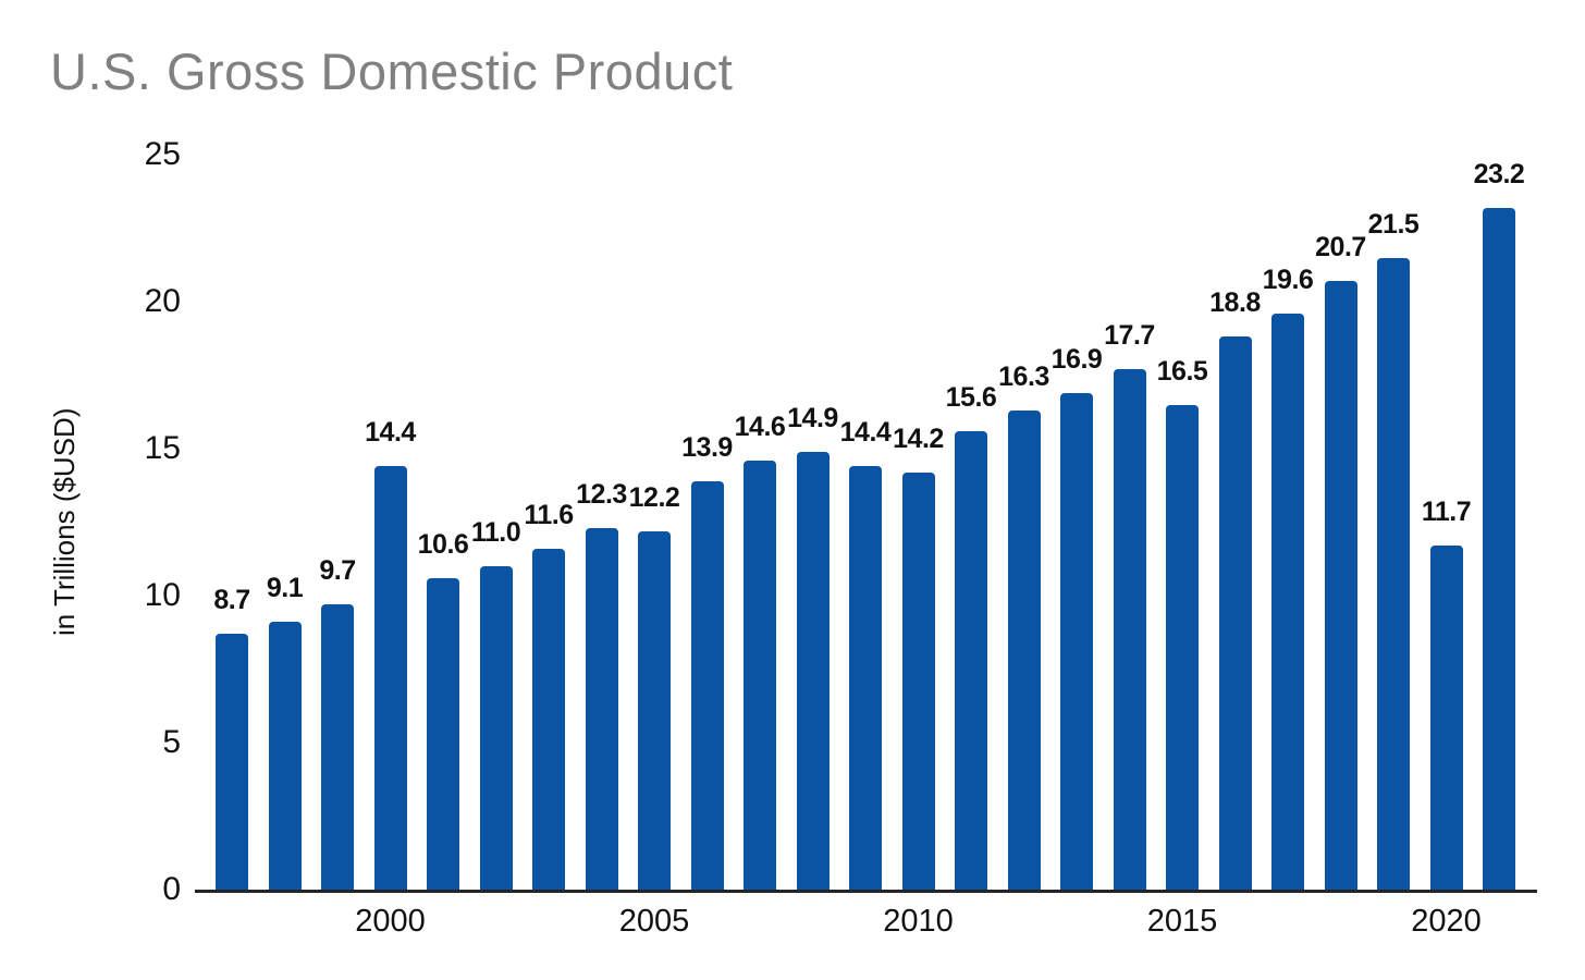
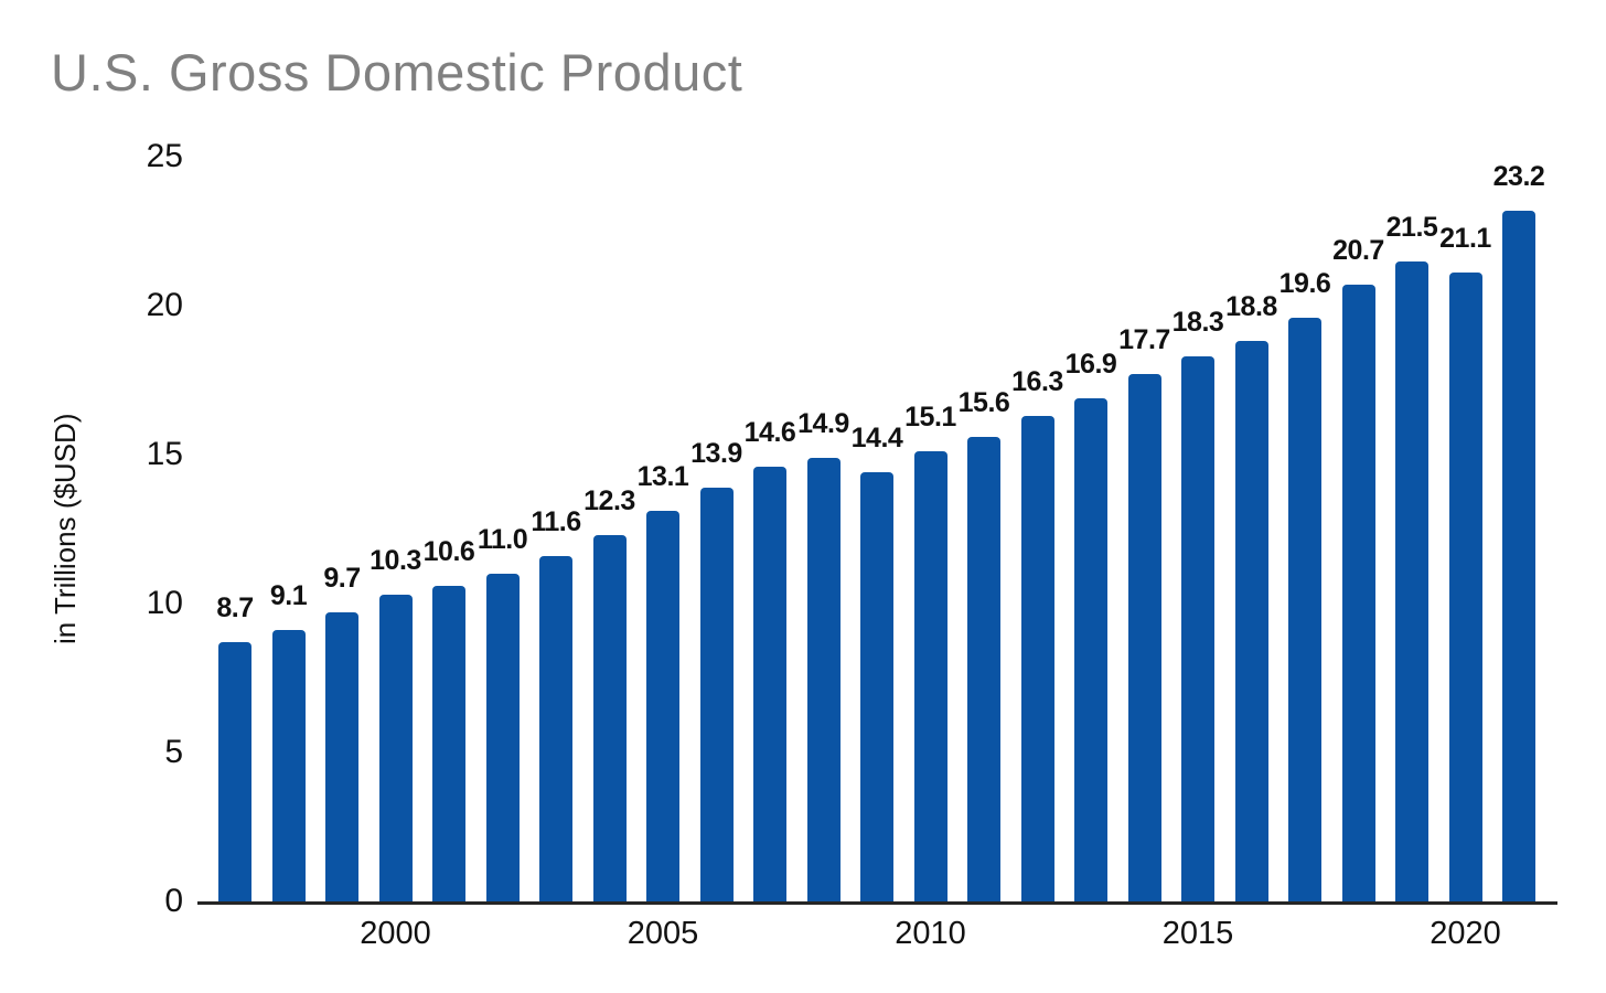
2000: 14.4 -> 10.3
2005: 12.2 -> 13.1
2010: 14.2 -> 15.1
2015: 16.5 -> 18.3
2020: 11.7 -> 21.1
